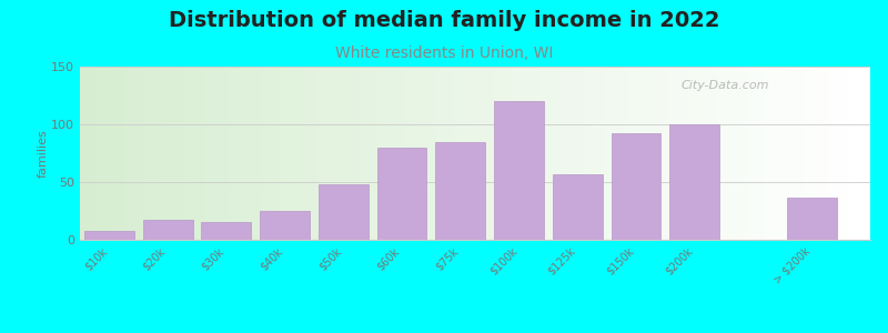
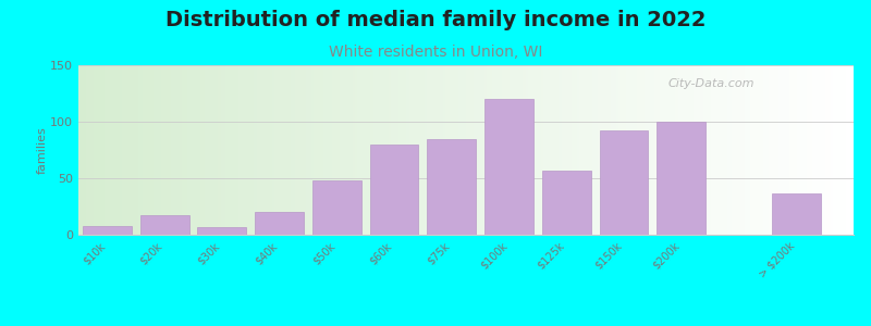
$30k: 15 -> 7
$40k: 25 -> 20
